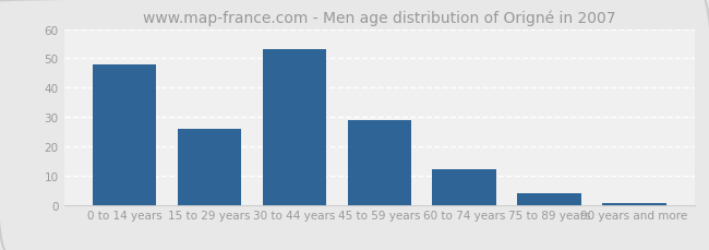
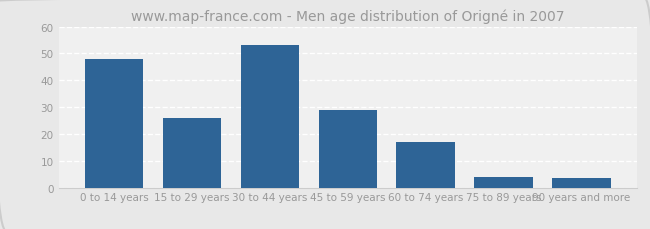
60 to 74 years: 12.0 -> 17.0
90 years and more: 0.5 -> 3.5
